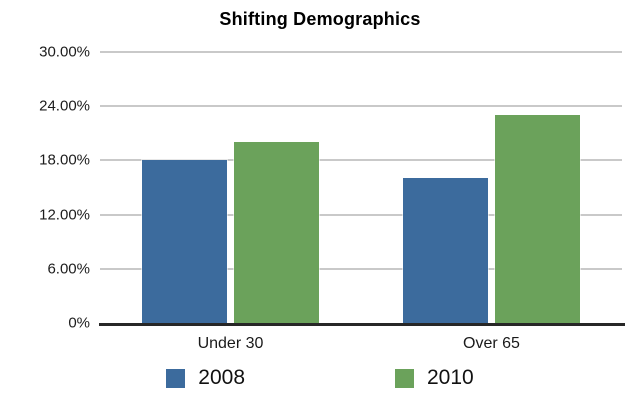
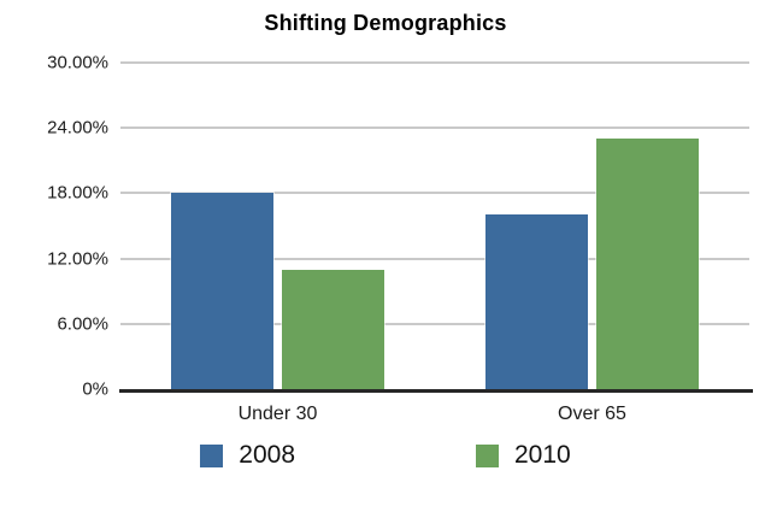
2010/Under 30: 20% -> 11%
